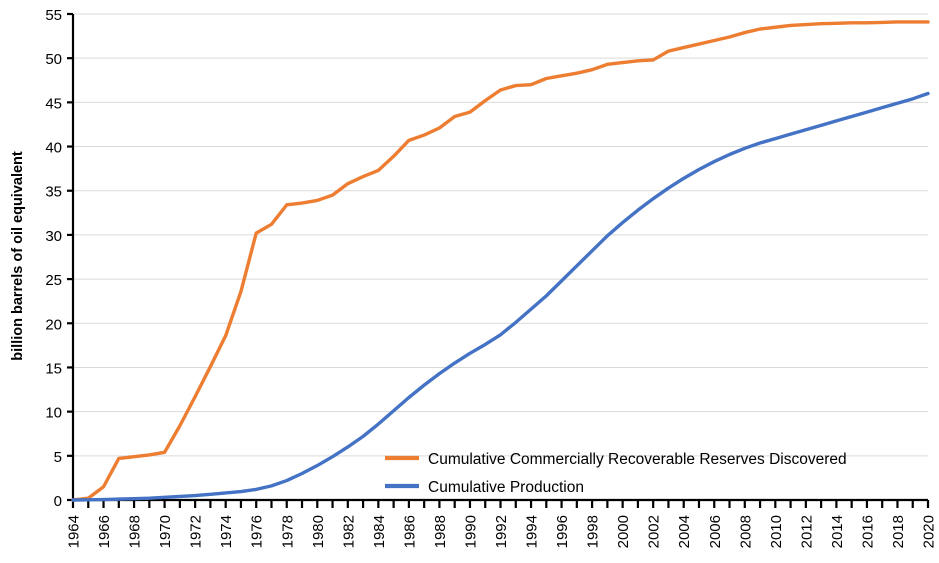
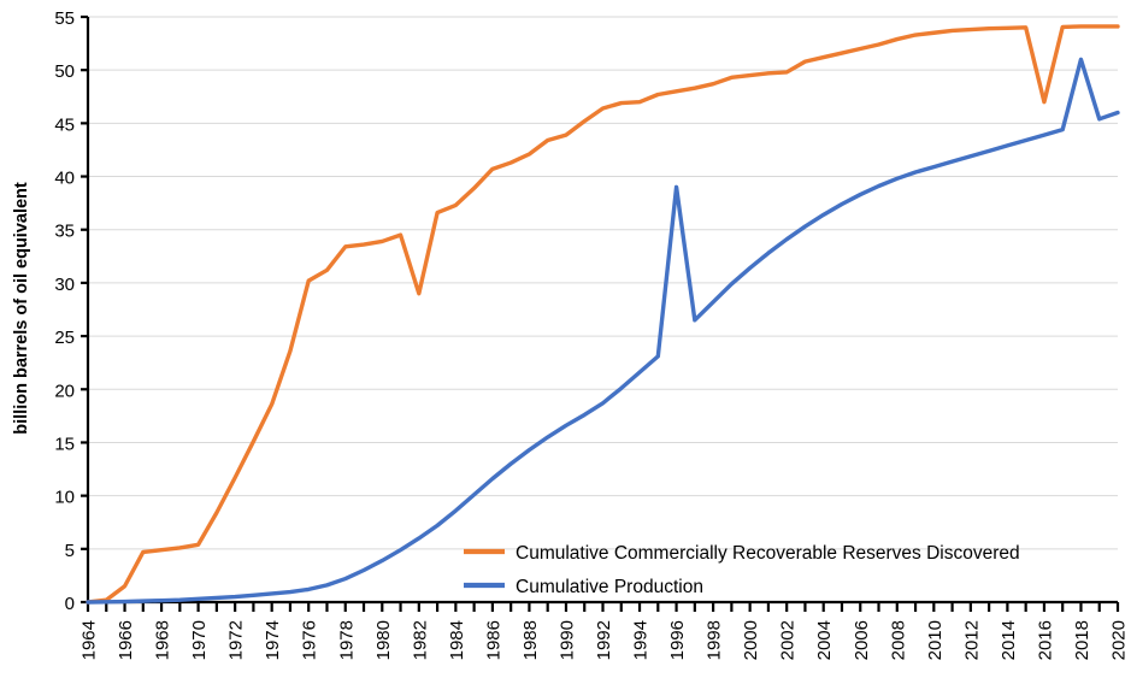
Cumulative Commercially Recoverable Reserves Discovered/1982: 36 -> 29
Cumulative Production/1996: 25 -> 39
Cumulative Commercially Recoverable Reserves Discovered/2016: 54 -> 47
Cumulative Production/2018: 45 -> 51
